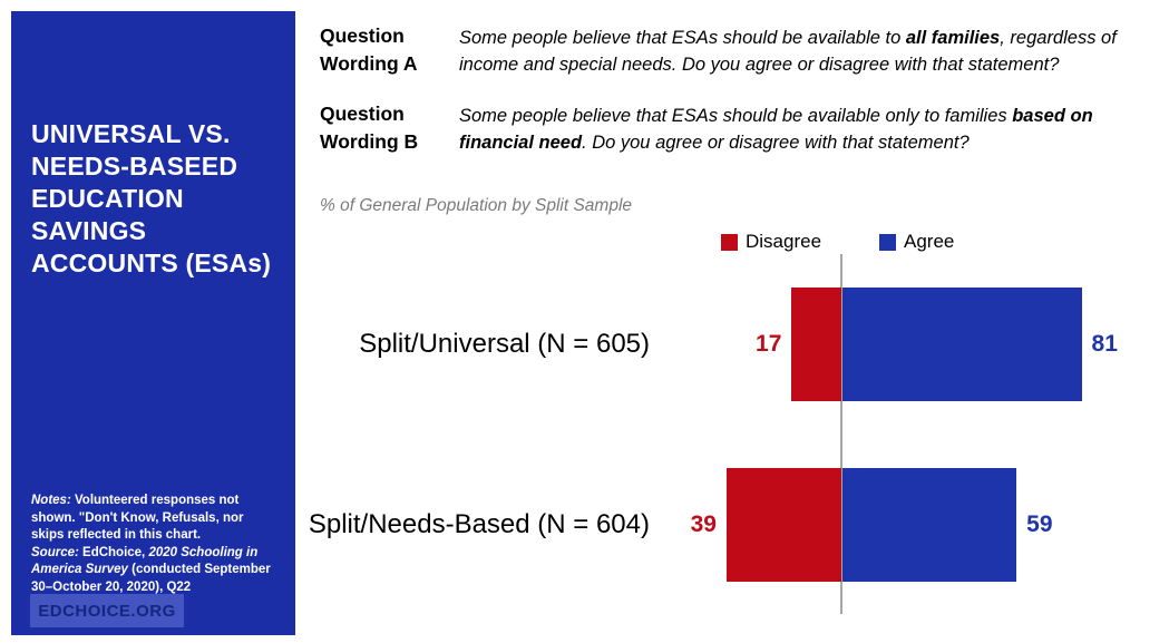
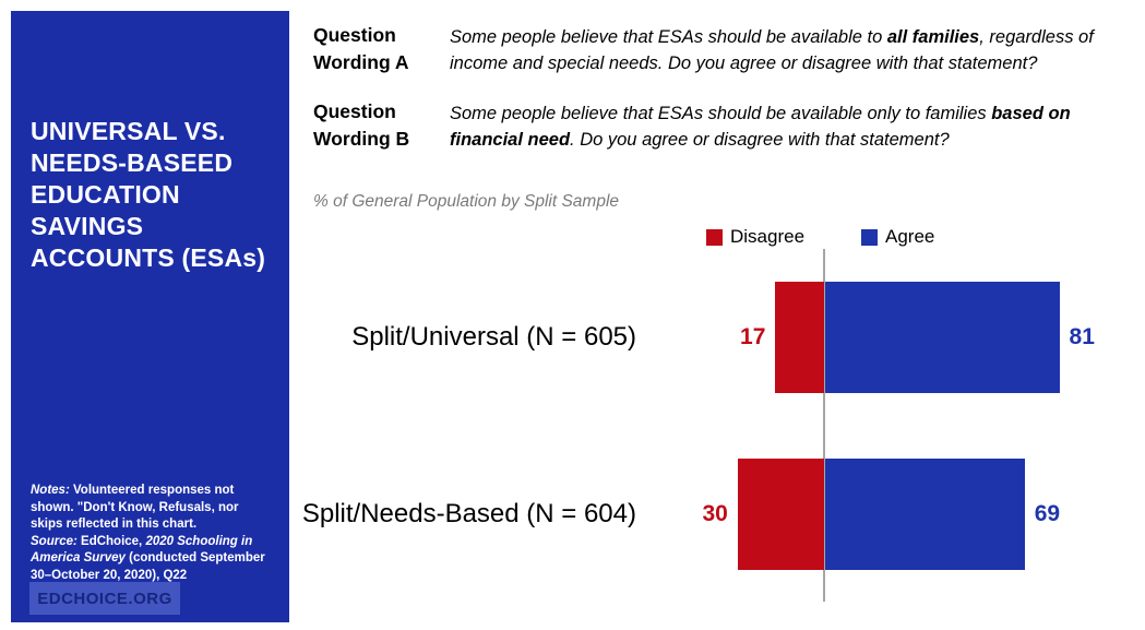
Disagree/Split/Needs-Based (N = 604): 39 -> 30
Agree/Split/Needs-Based (N = 604): 59 -> 69
